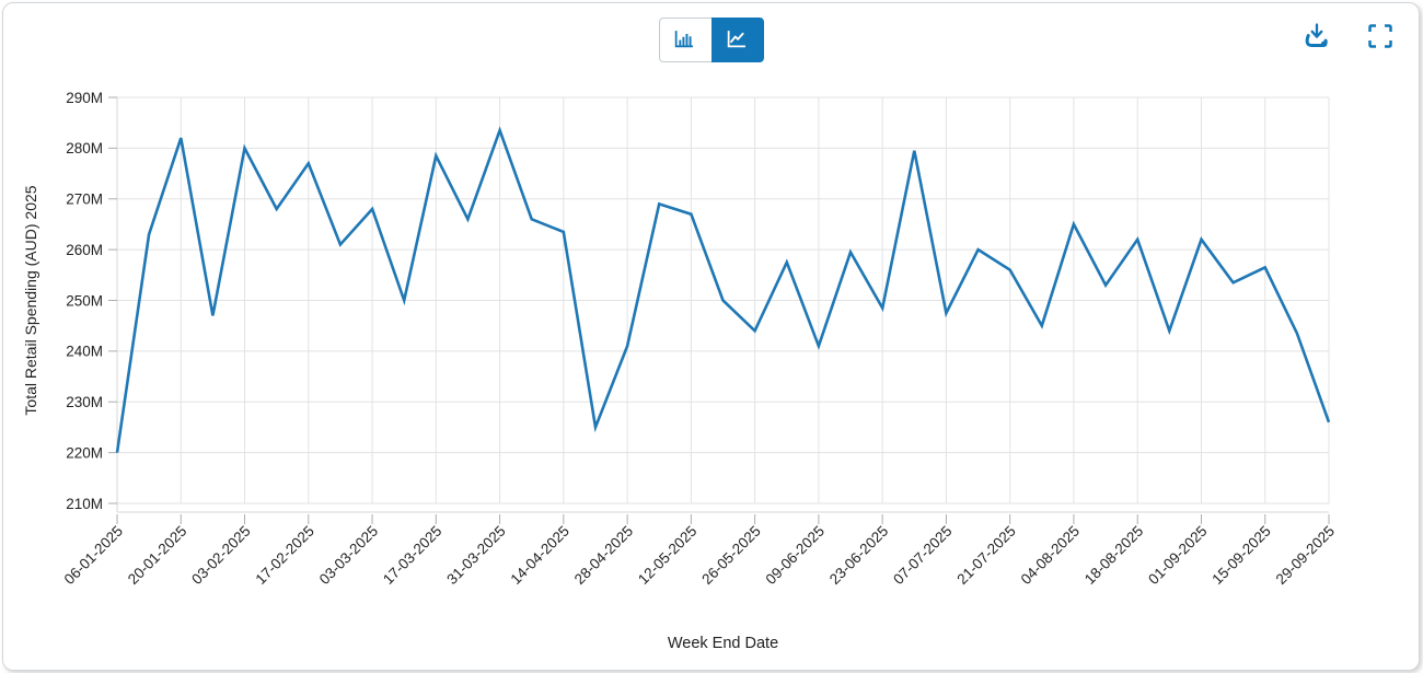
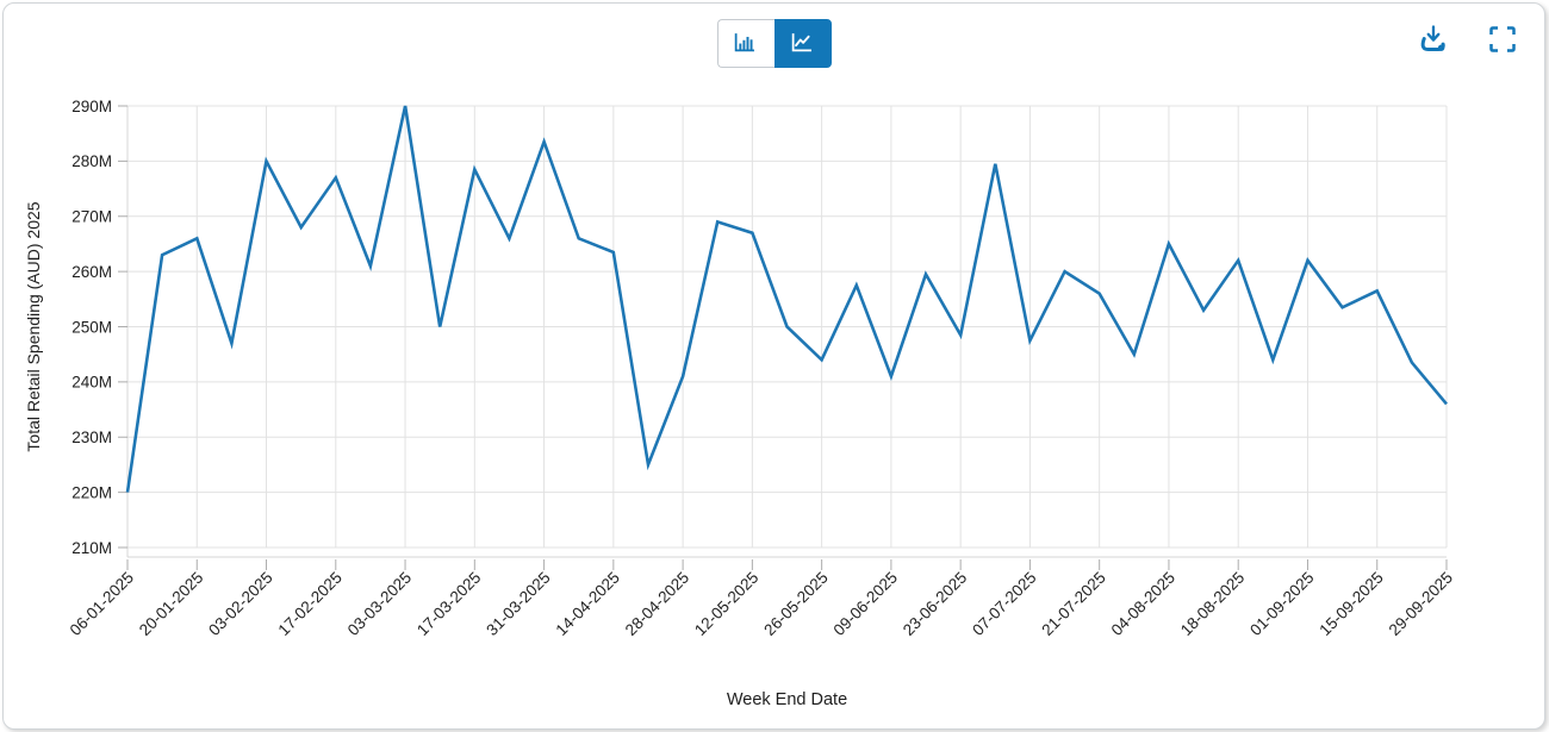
20-01-2025: 282M -> 266M
03-03-2025: 268M -> 290M
29-09-2025: 226M -> 236M
